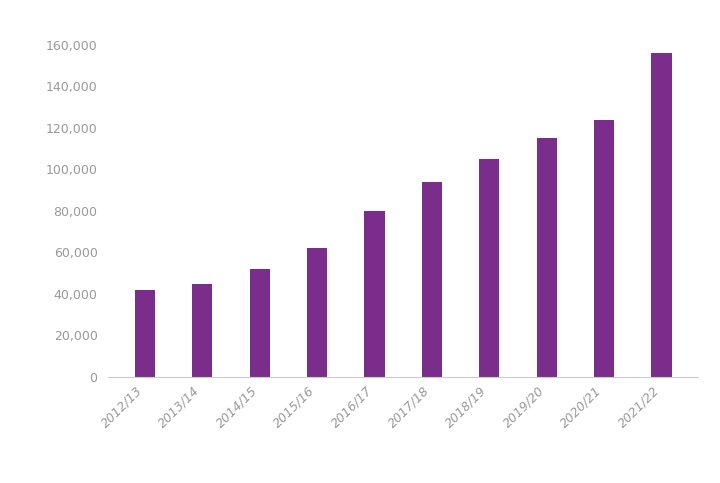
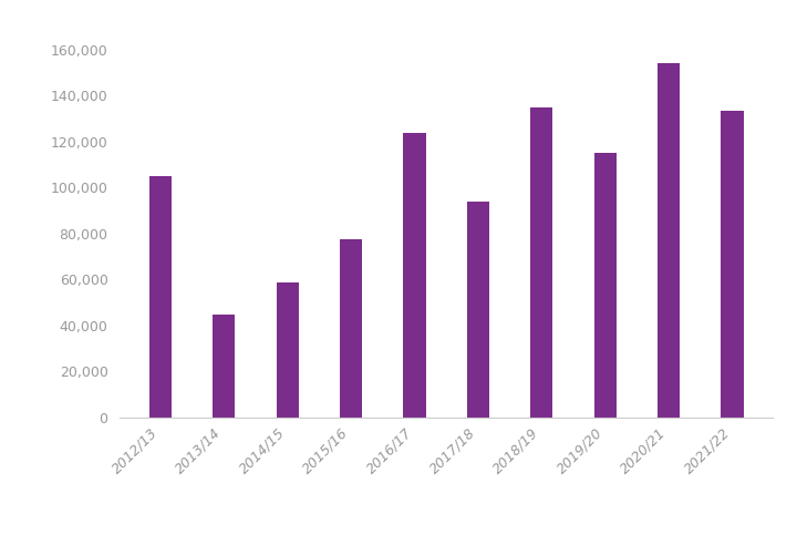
2012/13: 42,000 -> 105,000
2014/15: 52,000 -> 58,500
2015/16: 62,000 -> 77,500
2016/17: 80,000 -> 124,000
2018/19: 105,000 -> 135,000
2020/21: 124,000 -> 154,000
2021/22: 156,000 -> 133,500
